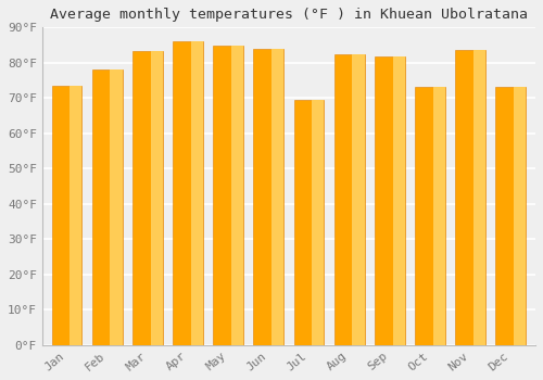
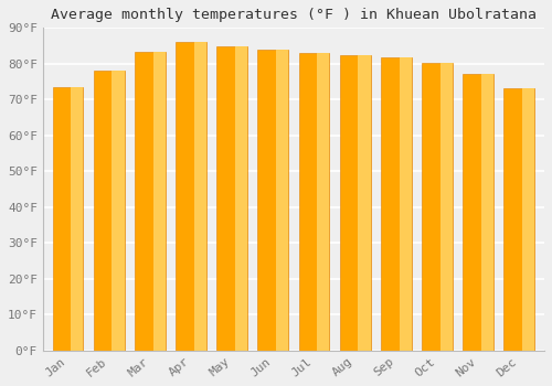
Jul: 69.5°F -> 83.1°F
Oct: 73.0°F -> 80.2°F
Nov: 83.5°F -> 77.0°F
